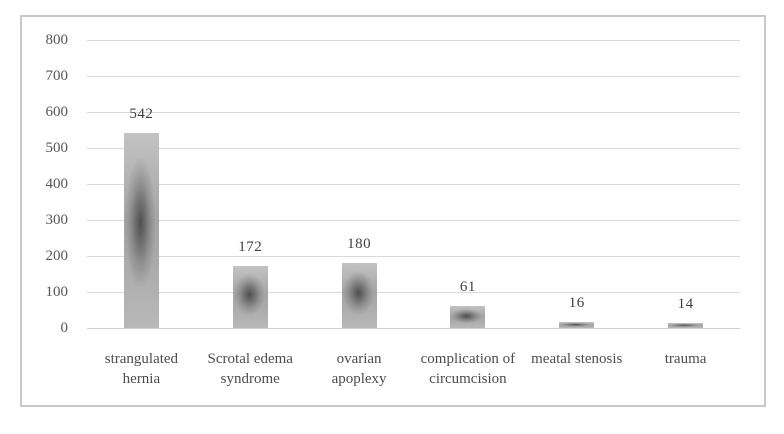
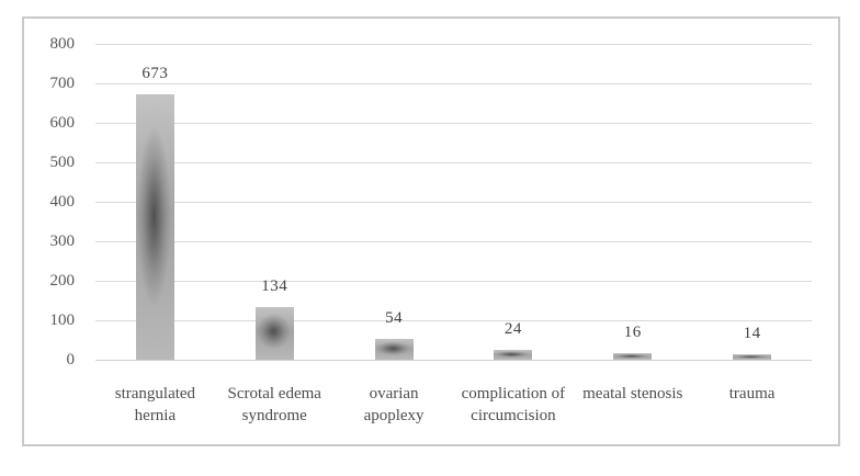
strangulated hernia: 542 -> 673
Scrotal edema syndrome: 172 -> 134
ovarian apoplexy: 180 -> 54
complication of circumcision: 61 -> 24
